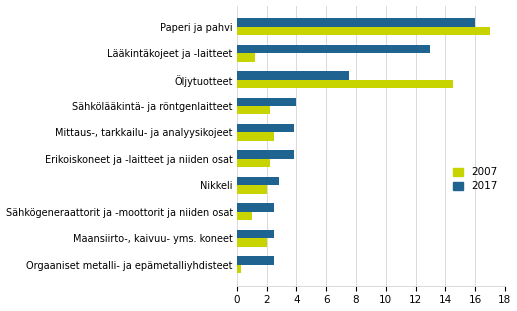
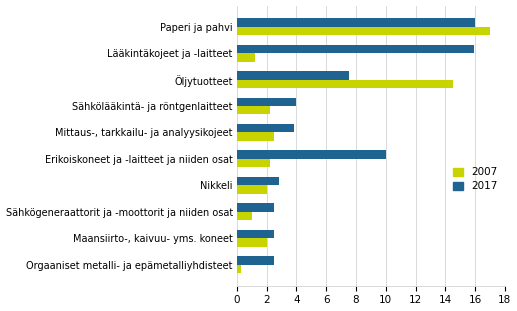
2017/Lääkintäkojeet ja -laitteet: 13.0 -> 15.9
2017/Erikoiskoneet ja -laitteet ja niiden osat: 3.8 -> 10.0
